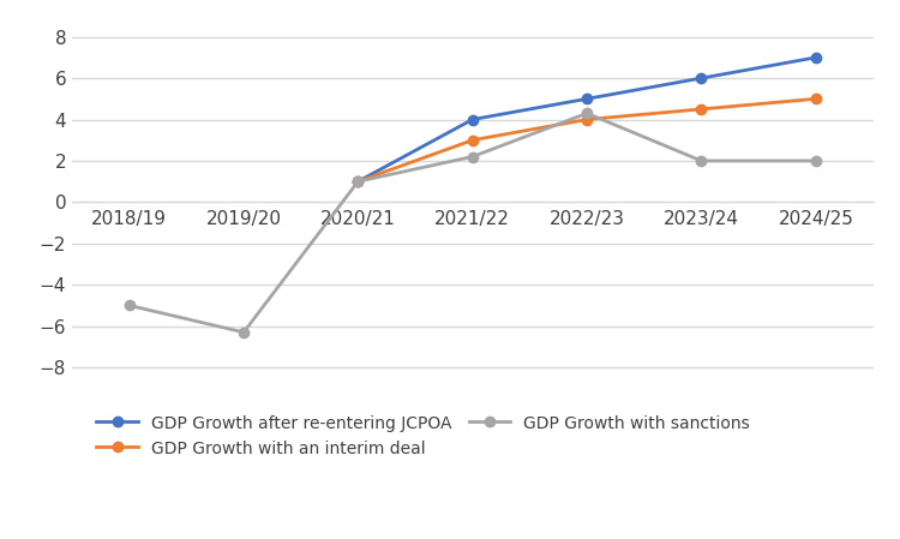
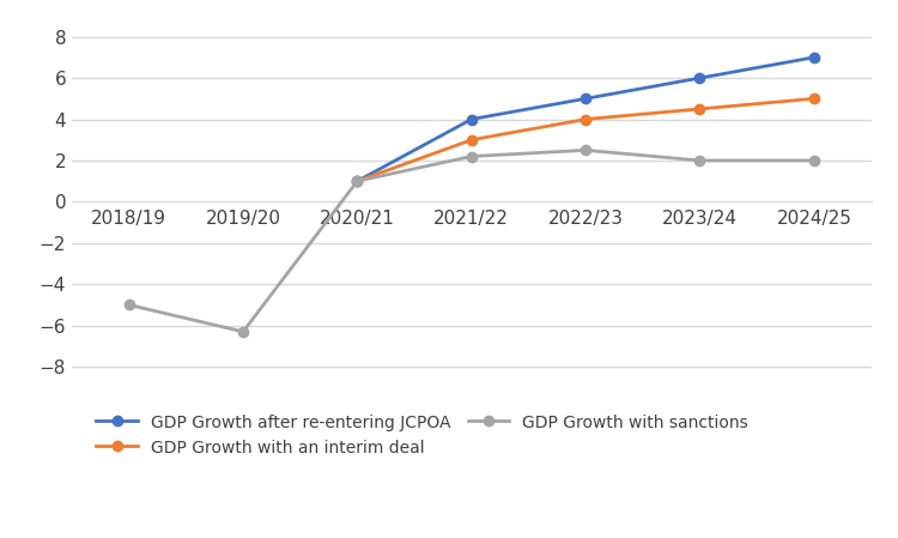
GDP Growth with sanctions/2022/23: 4.3 -> 2.5
